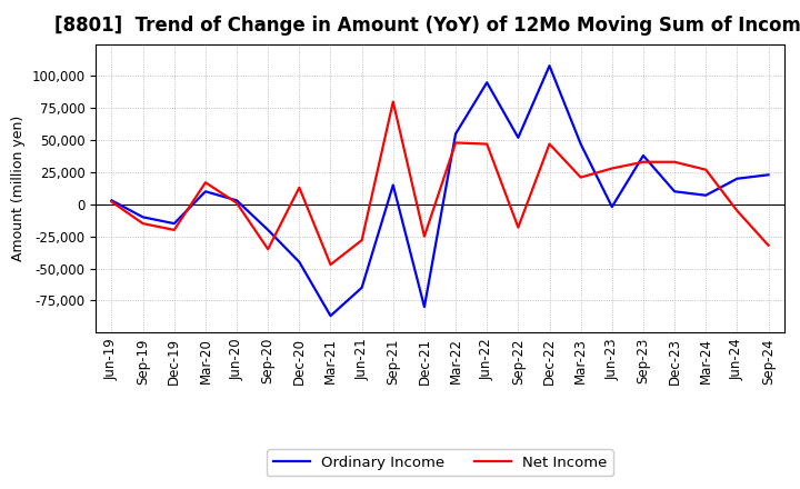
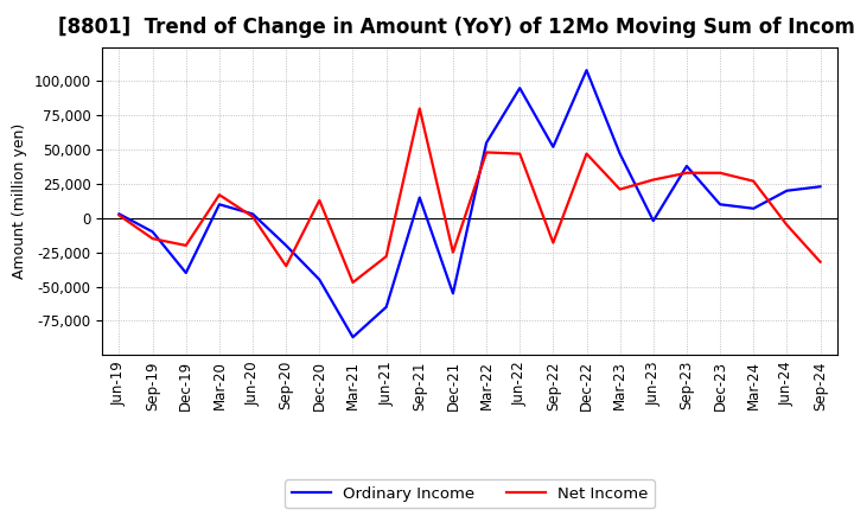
Ordinary Income/Dec-19: -15,000 -> -40,000
Ordinary Income/Dec-21: -80,000 -> -55,000
